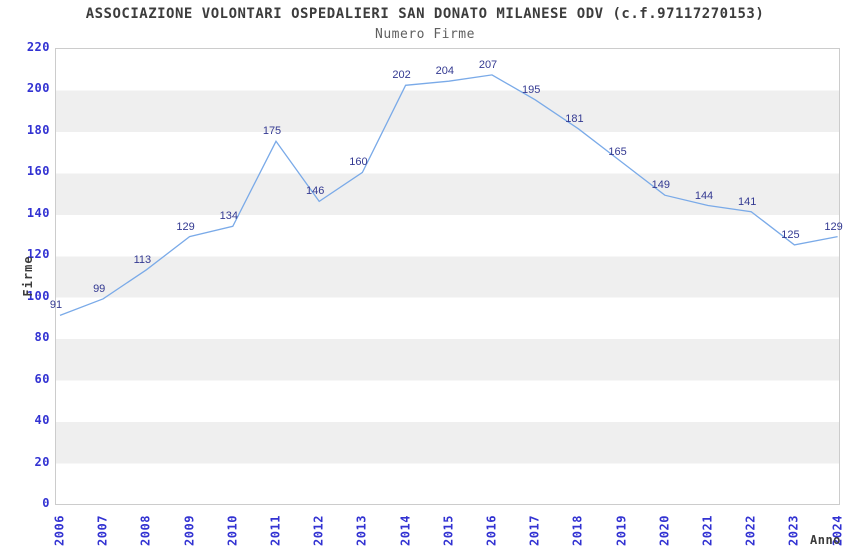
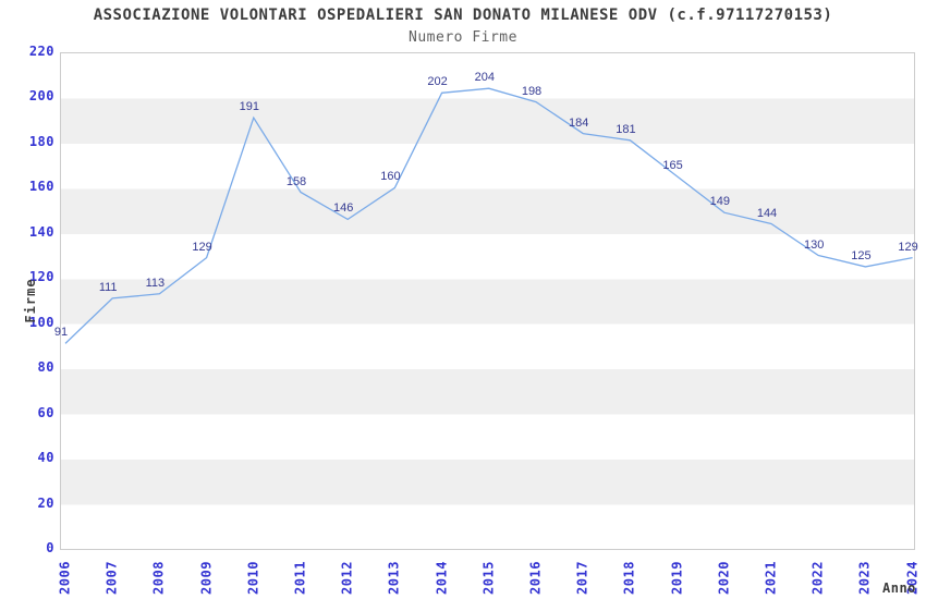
2007: 99 -> 111
2010: 134 -> 191
2011: 175 -> 158
2016: 207 -> 198
2017: 195 -> 184
2022: 141 -> 130
